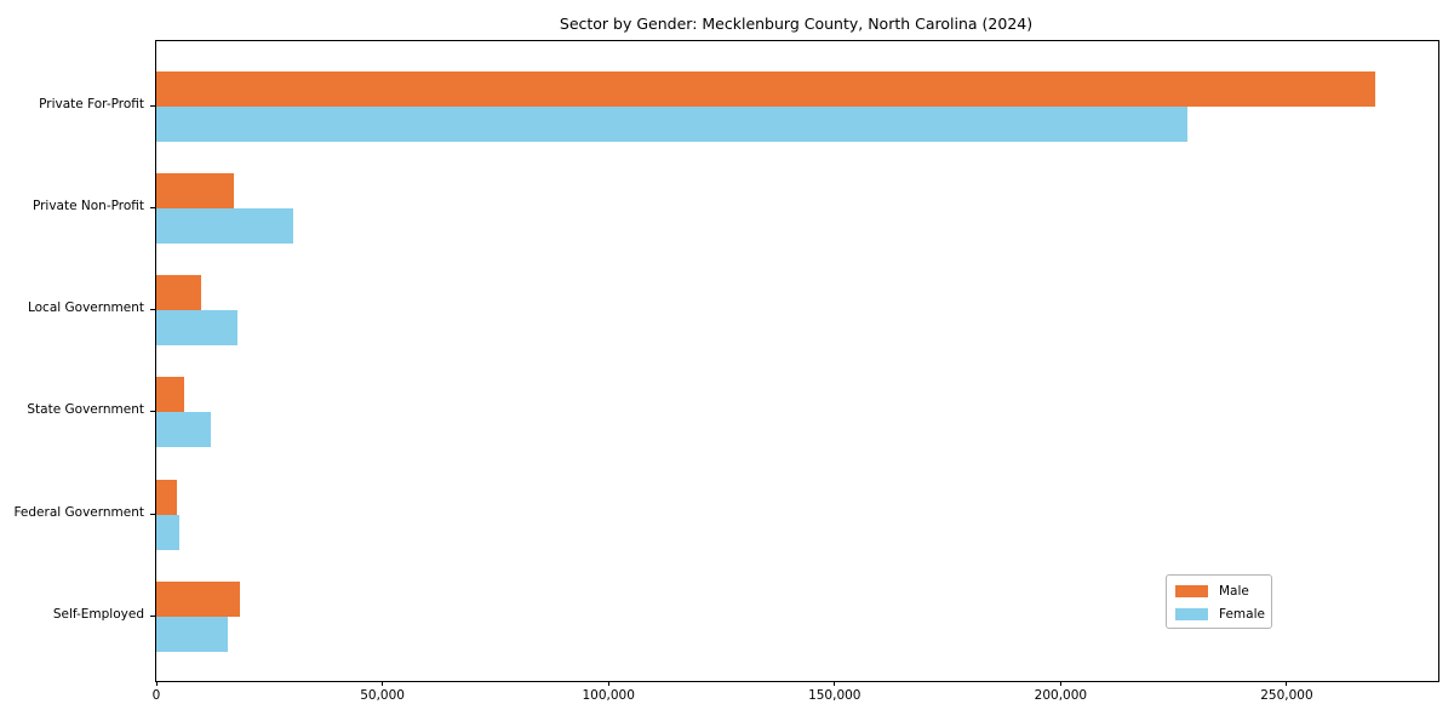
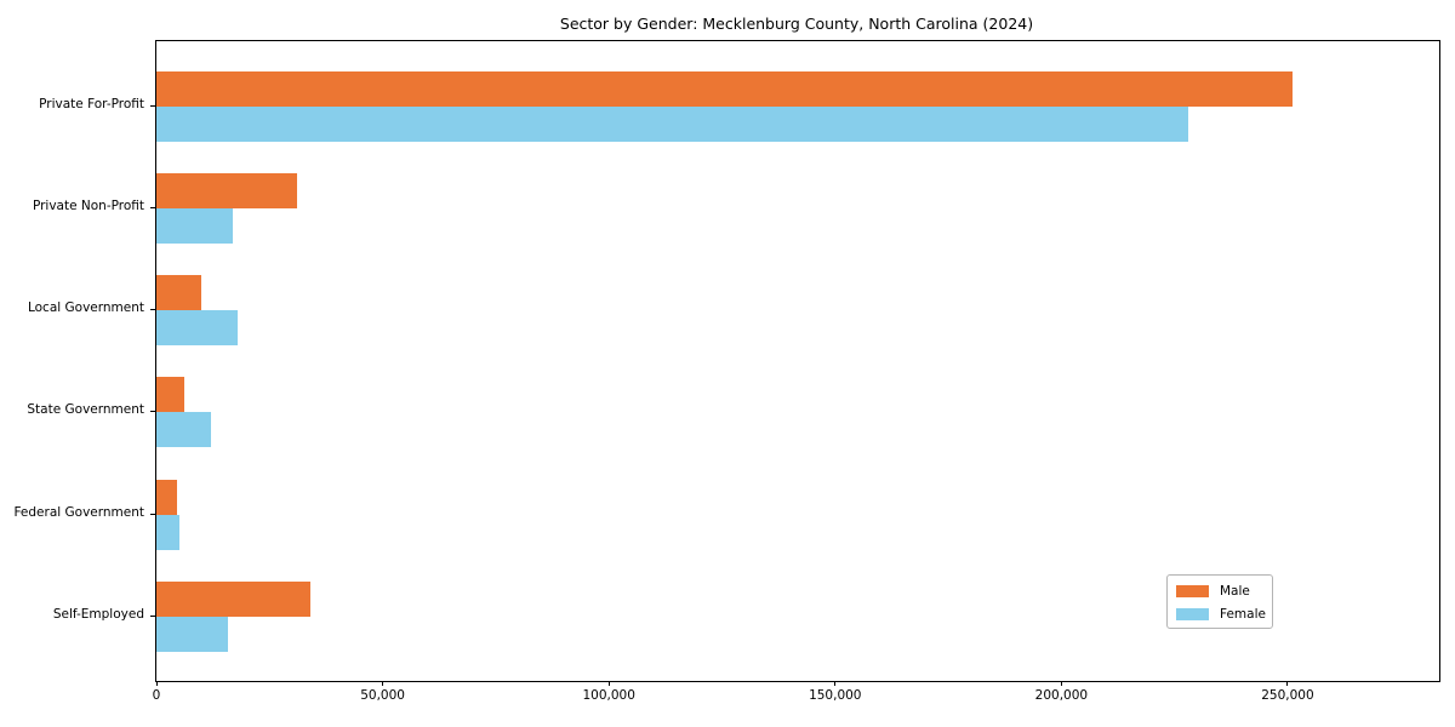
Male/Private For-Profit: 270000 -> 251000
Male/Private Non-Profit: 17000 -> 31000
Female/Private Non-Profit: 30000 -> 17000
Male/Self-Employed: 19000 -> 34000
